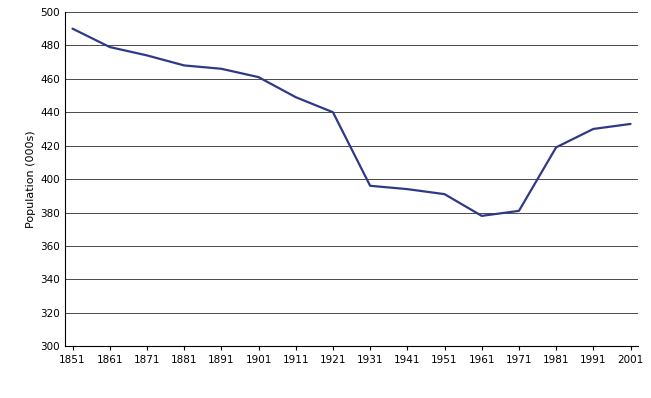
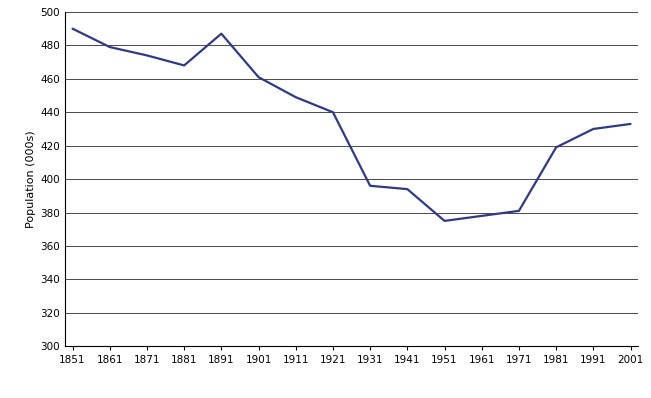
1891: 466 -> 487
1951: 391 -> 375
